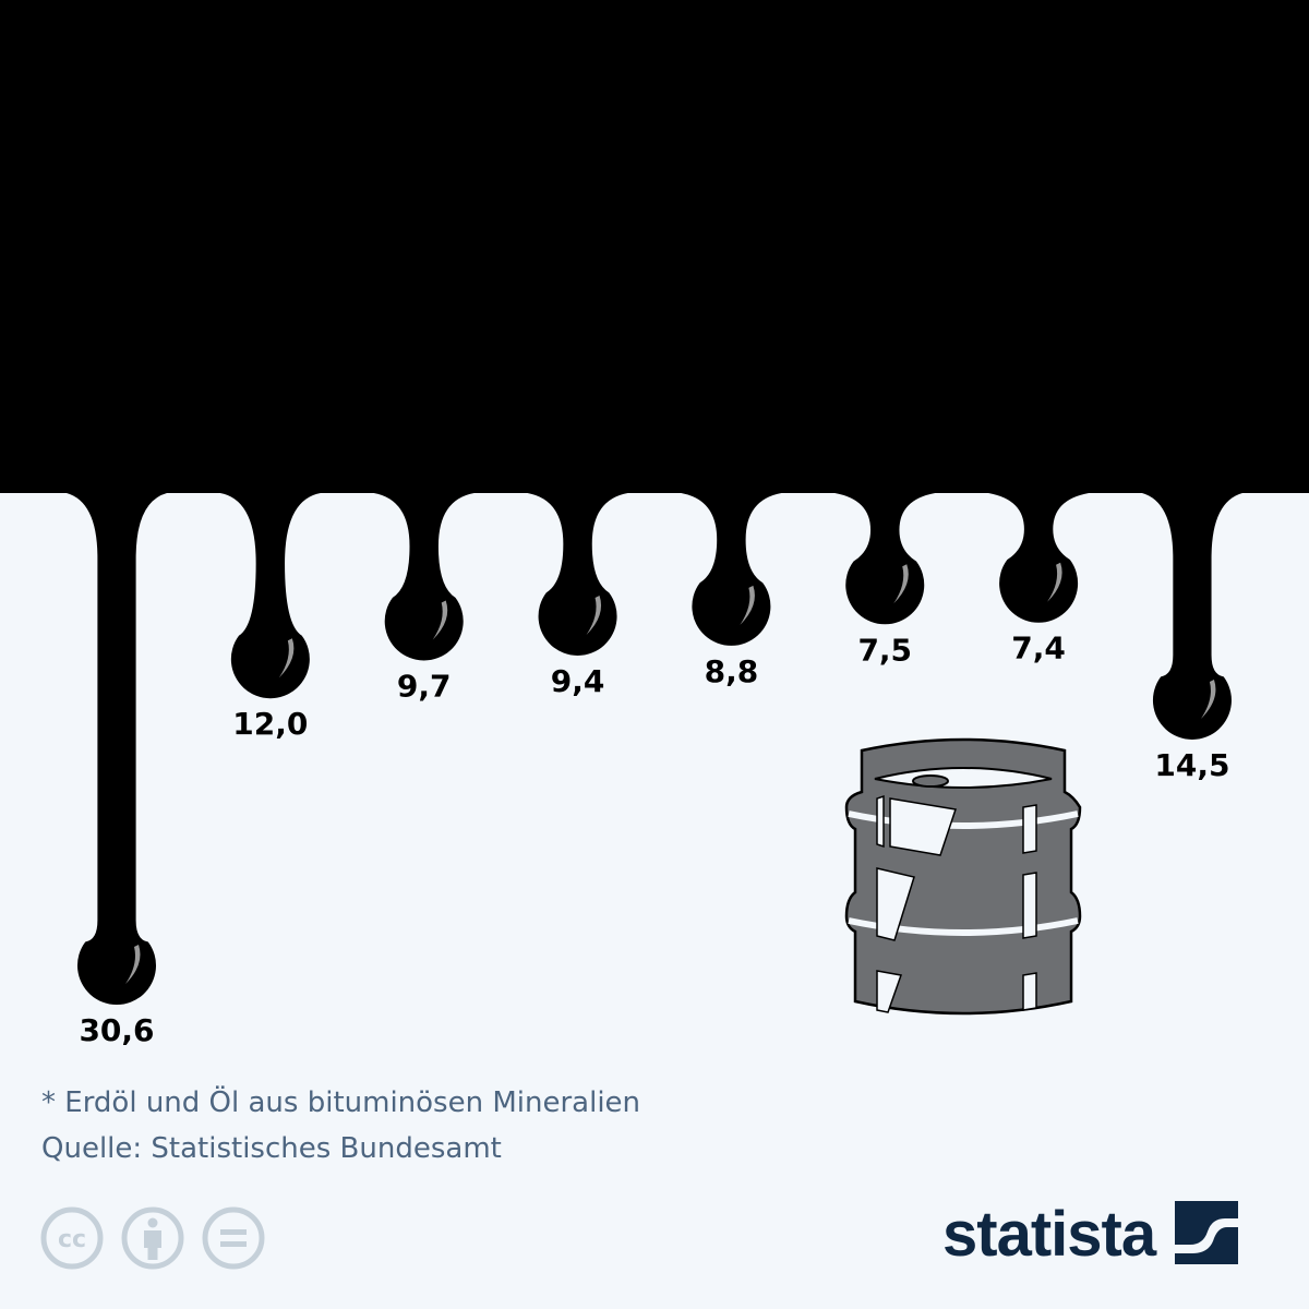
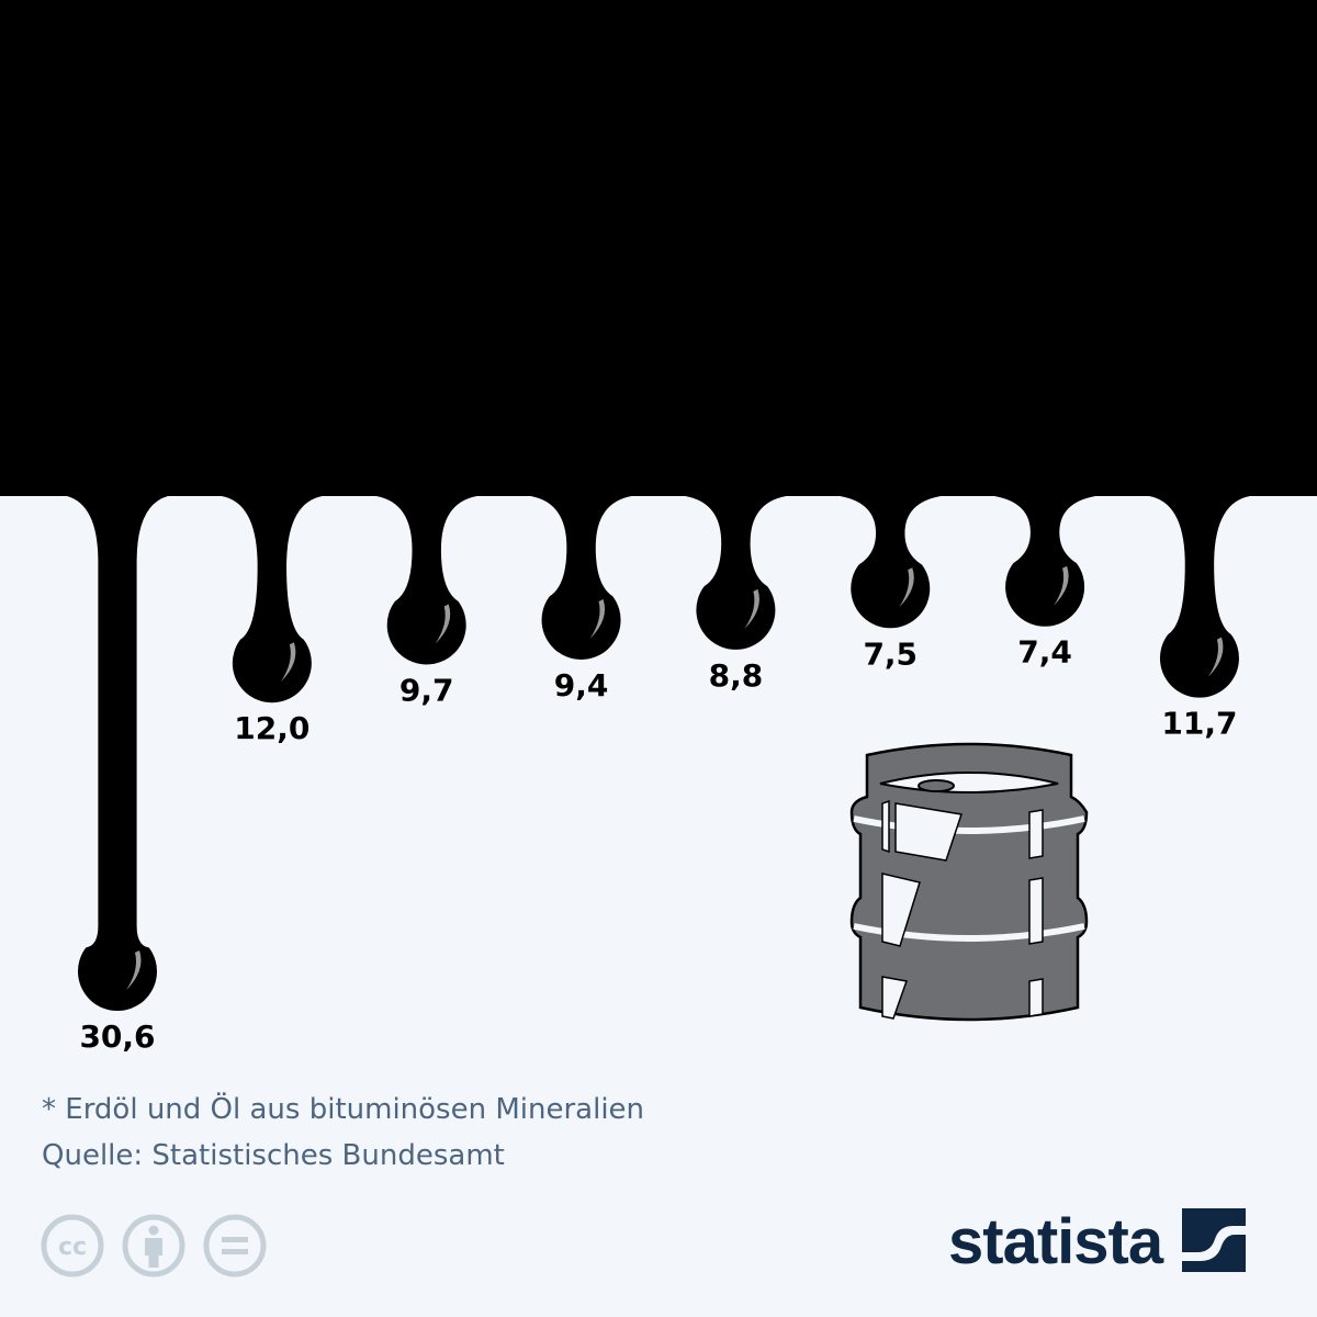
Andere: 14,5 -> 11,7
